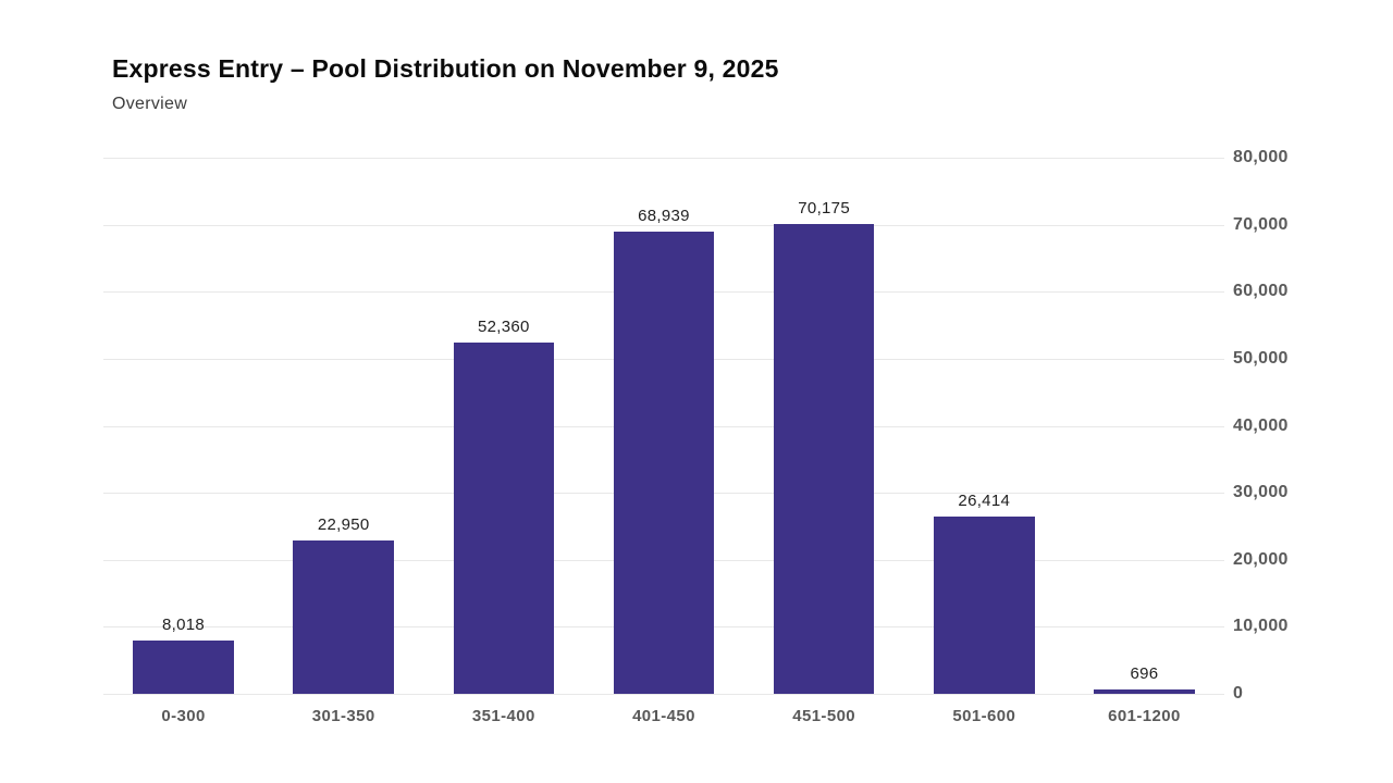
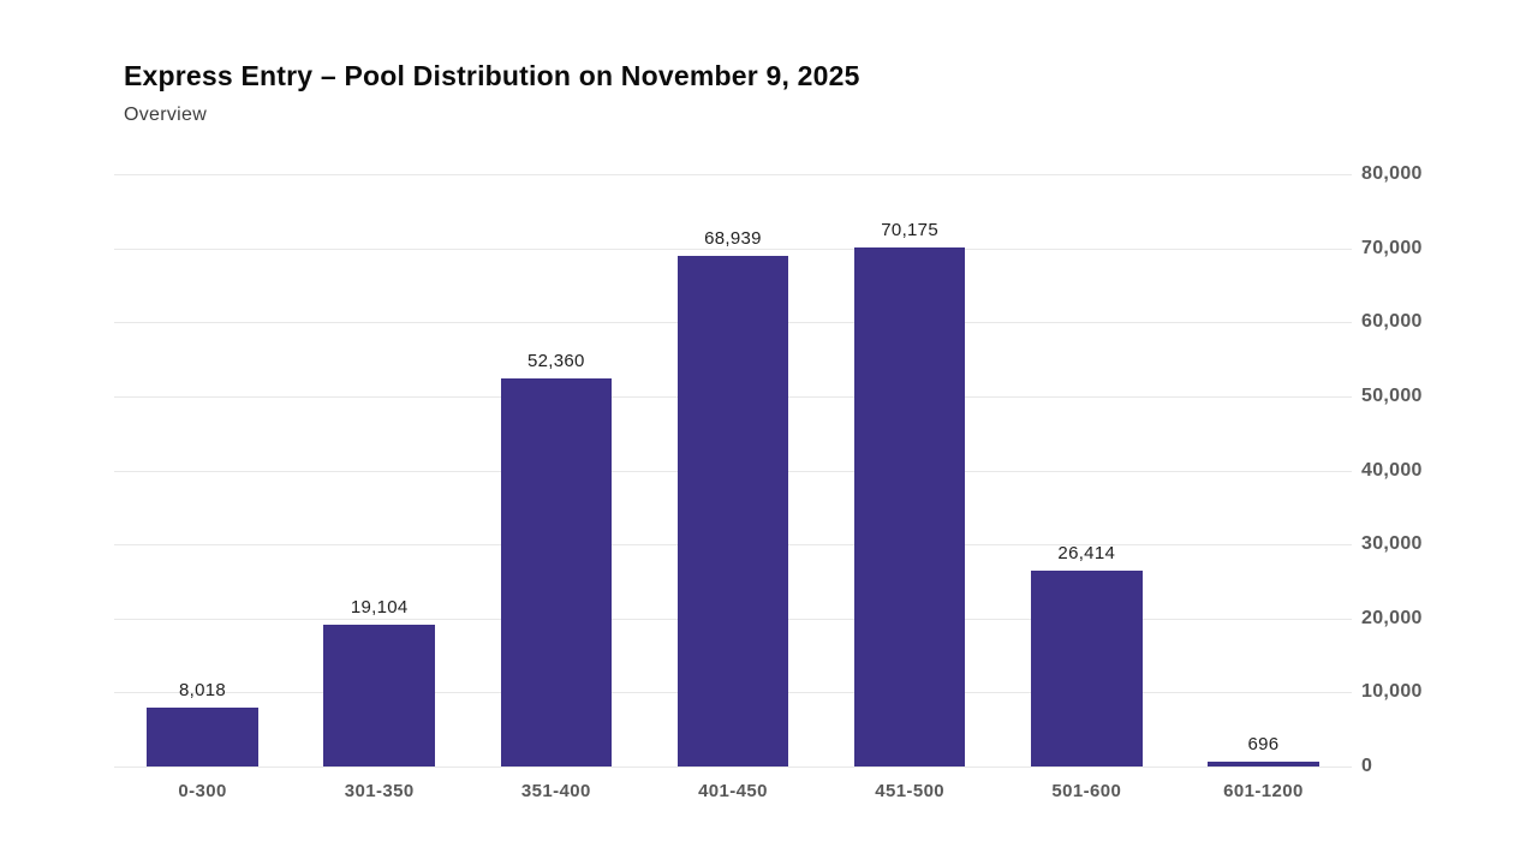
301-350: 22,950 -> 19,104
